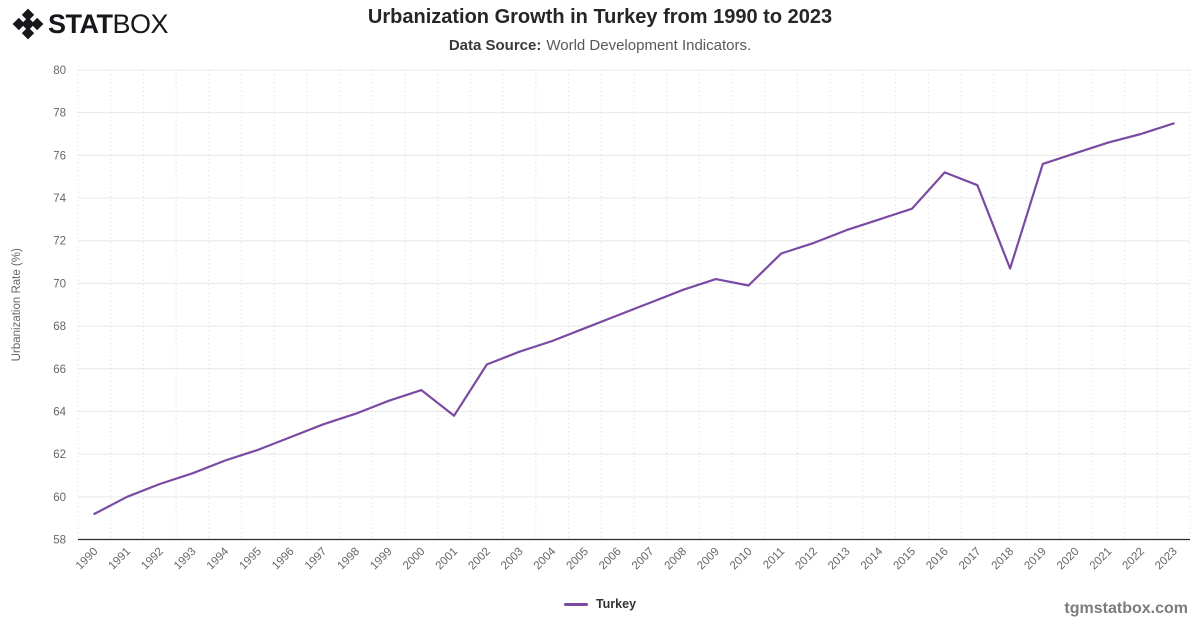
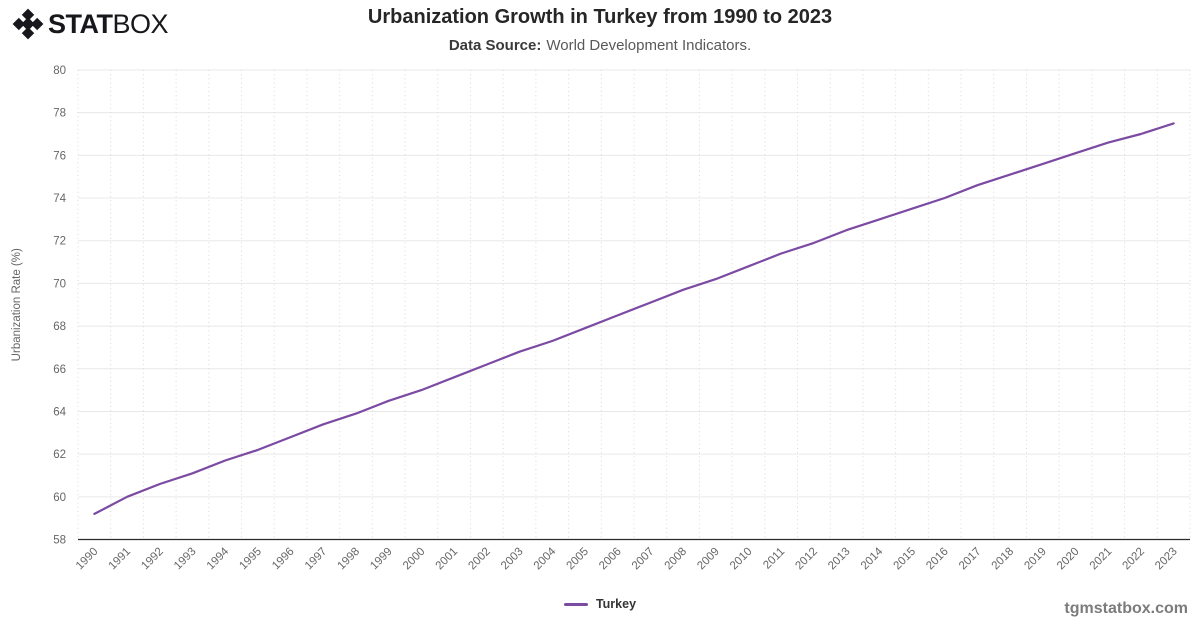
2001: 63.8 -> 65.6
2010: 69.9 -> 70.8
2016: 75.2 -> 74.0
2018: 70.7 -> 75.1
